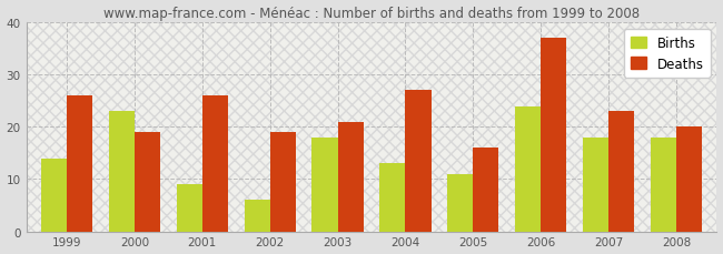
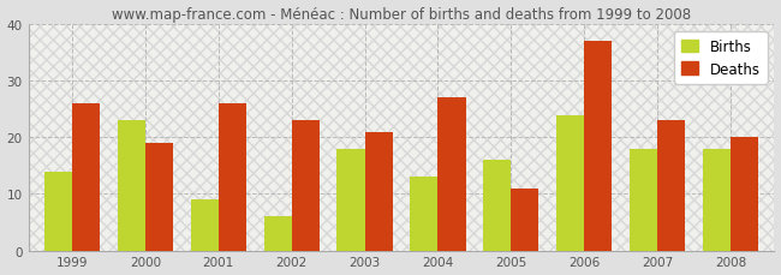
Deaths/2002: 19 -> 23
Births/2005: 11 -> 16
Deaths/2005: 16 -> 11
